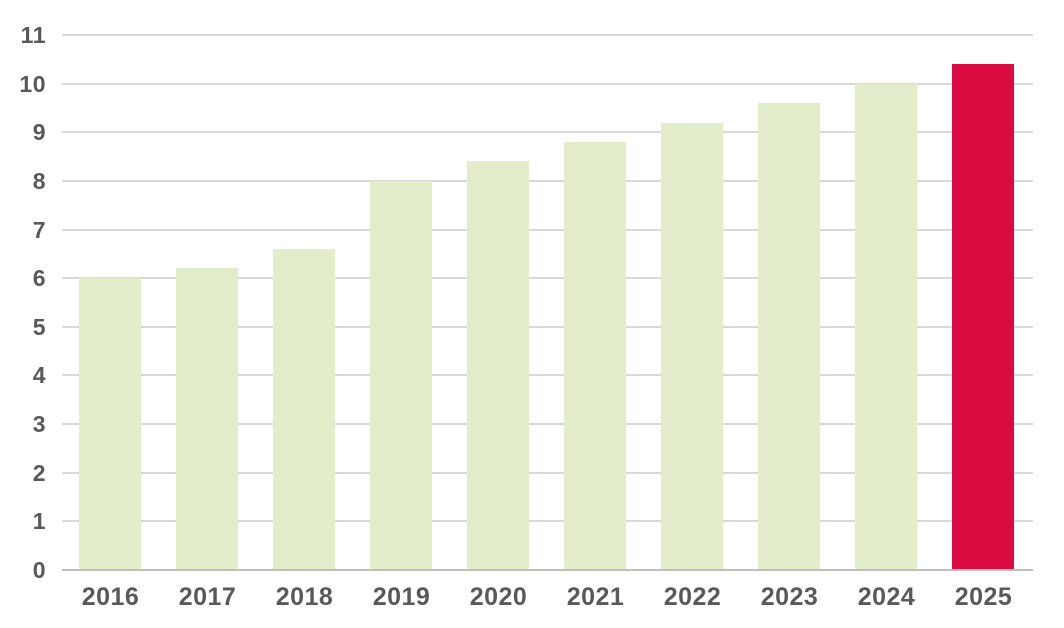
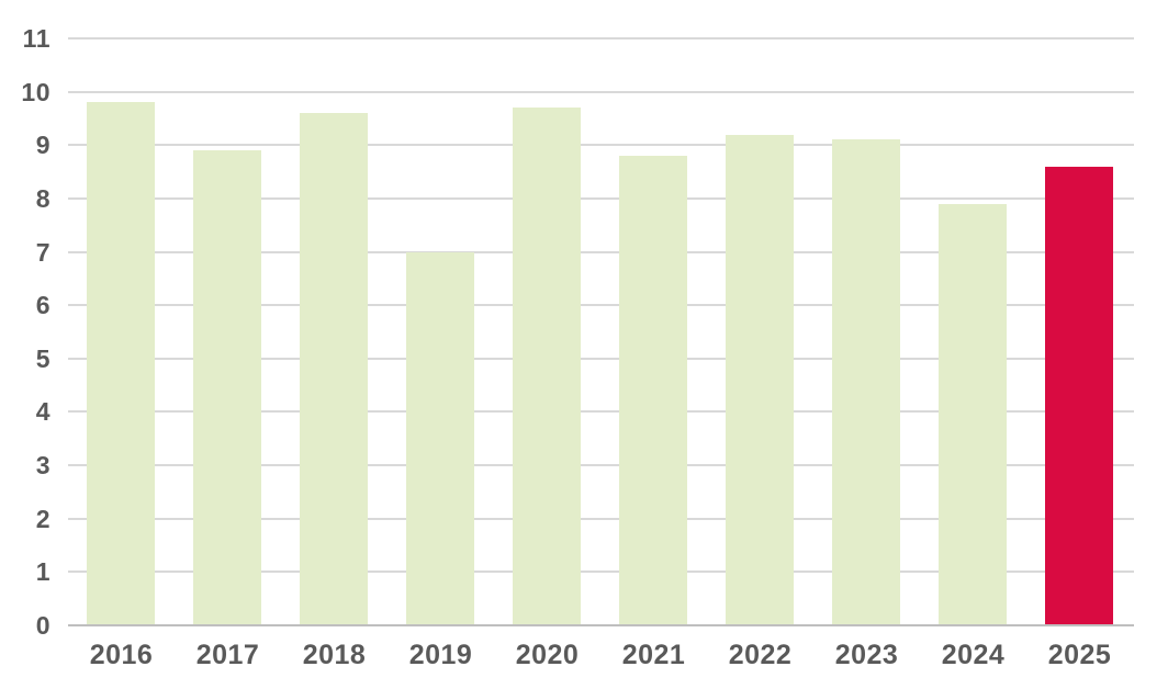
2016: 6.0 -> 9.8
2017: 6.2 -> 8.9
2018: 6.6 -> 9.6
2019: 8.0 -> 7.0
2020: 8.4 -> 9.7
2023: 9.6 -> 9.1
2024: 10.0 -> 7.9
2025: 10.4 -> 8.6
